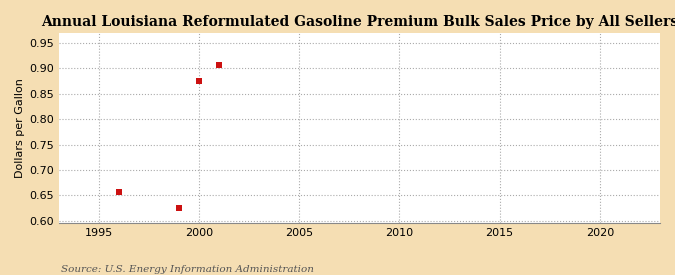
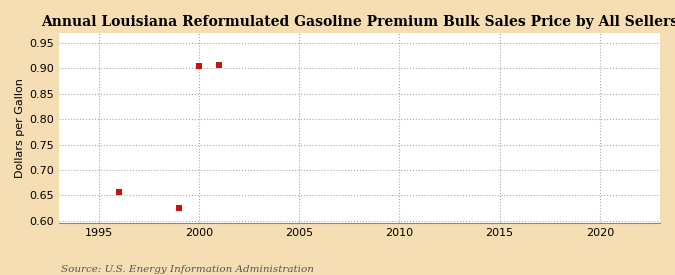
2000: 0.875 -> 0.904
